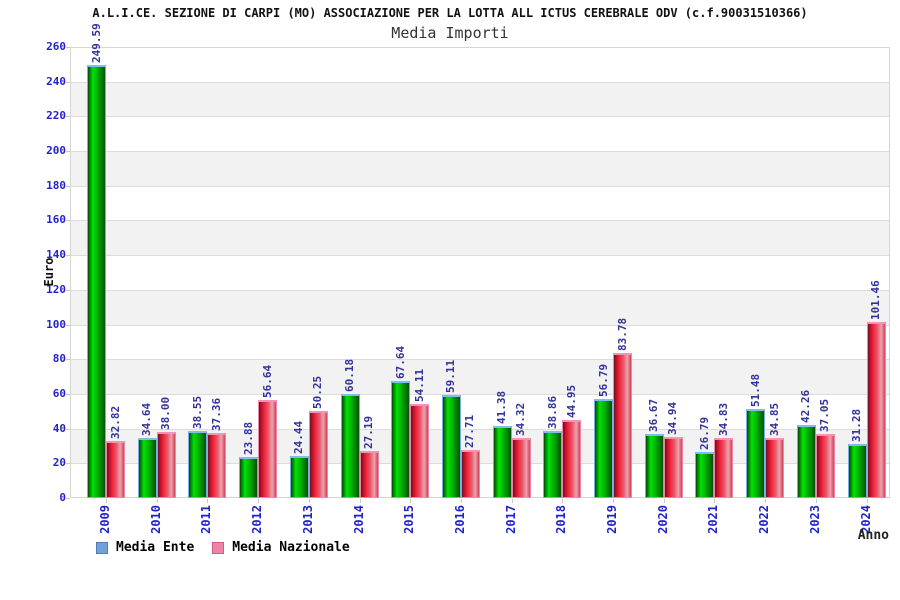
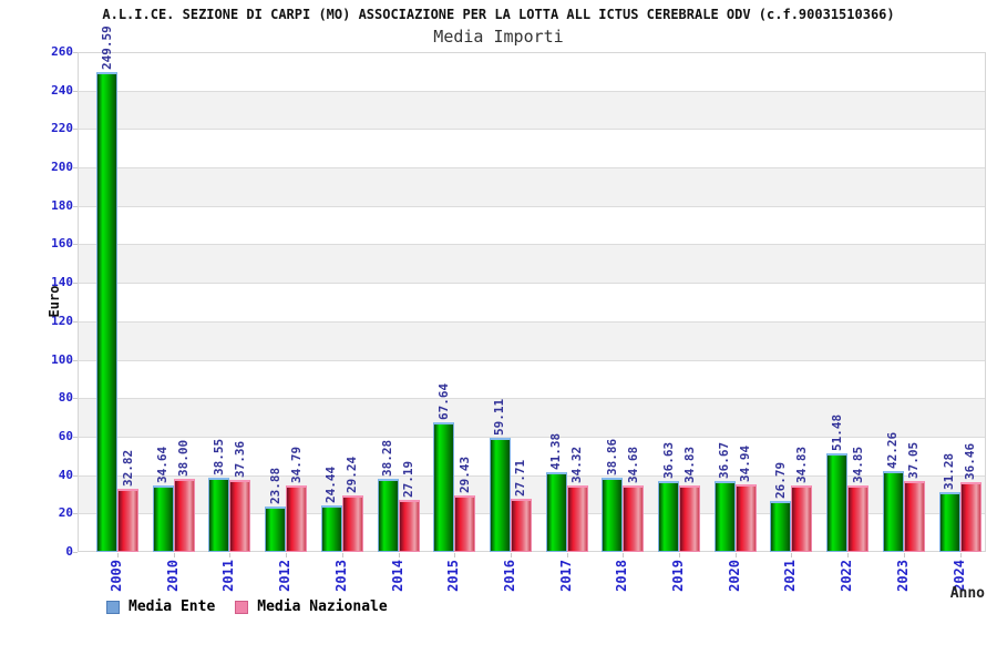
Media Nazionale/2012: 56.64 -> 34.79
Media Nazionale/2013: 50.25 -> 29.24
Media Ente/2014: 60.18 -> 38.28
Media Nazionale/2015: 54.11 -> 29.43
Media Nazionale/2018: 44.95 -> 34.68
Media Ente/2019: 56.79 -> 36.63
Media Nazionale/2019: 83.78 -> 34.83
Media Nazionale/2024: 101.46 -> 36.46
